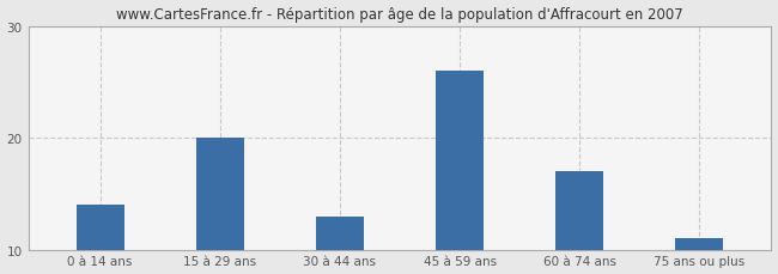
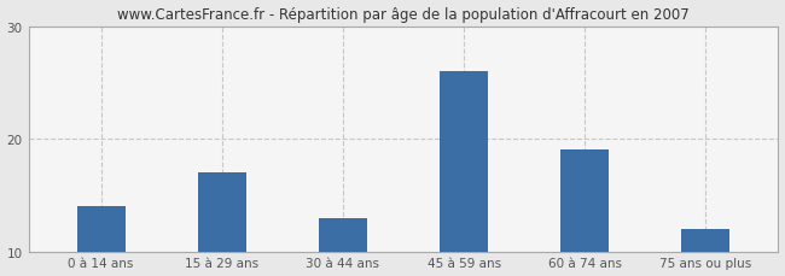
15 à 29 ans: 20 -> 17
60 à 74 ans: 17 -> 19
75 ans ou plus: 11 -> 12
